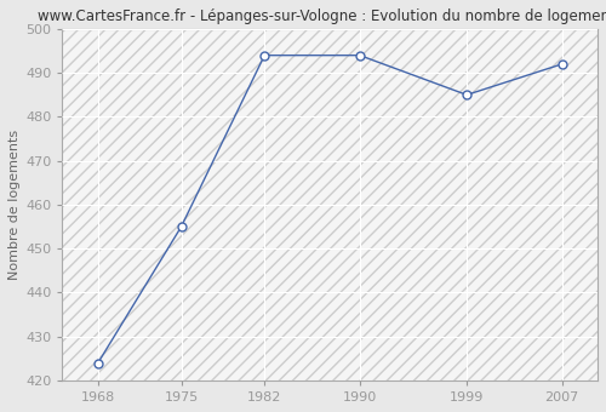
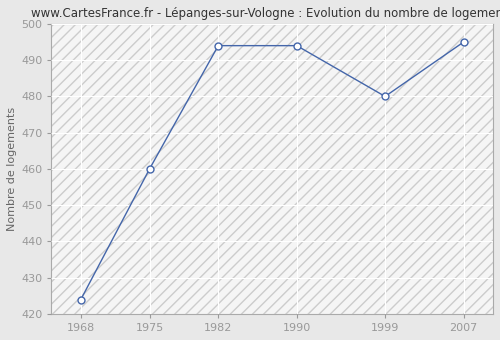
1975: 455 -> 460
1999: 485 -> 480
2007: 492 -> 495
